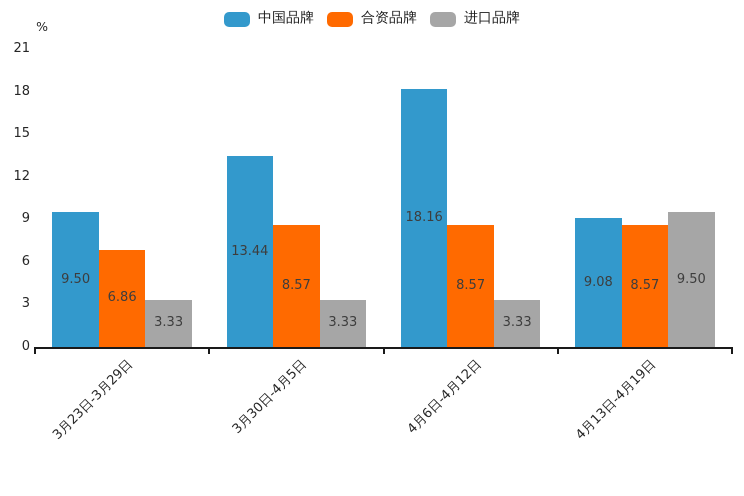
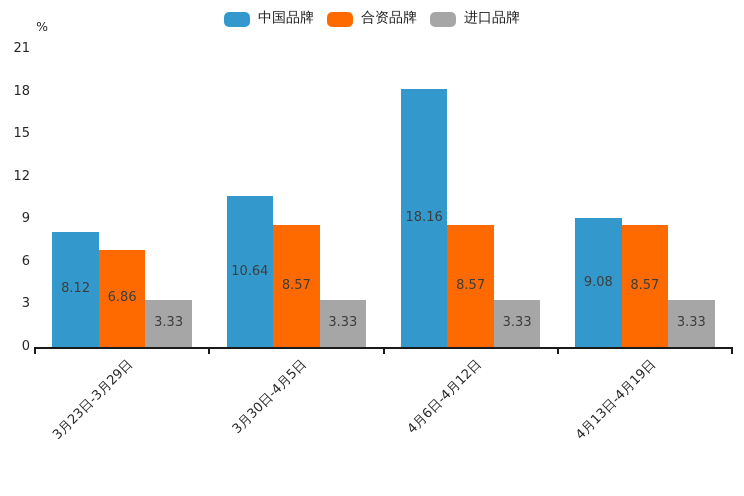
中国品牌/3月23日-3月29日: 9.50 -> 8.12
中国品牌/3月30日-4月5日: 13.44 -> 10.64
进口品牌/4月13日-4月19日: 9.50 -> 3.33
